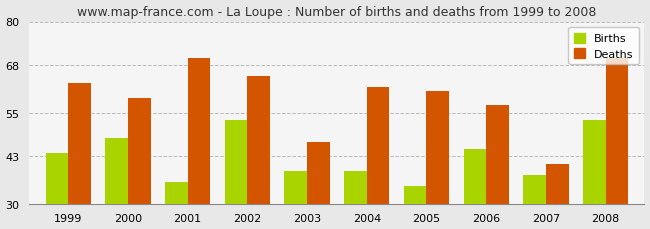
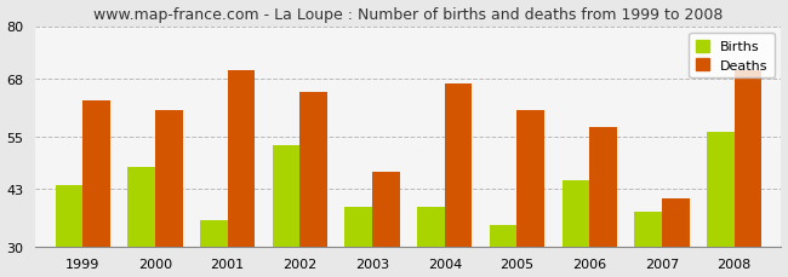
Deaths/2000: 59 -> 61
Deaths/2004: 62 -> 67
Births/2008: 53 -> 56
